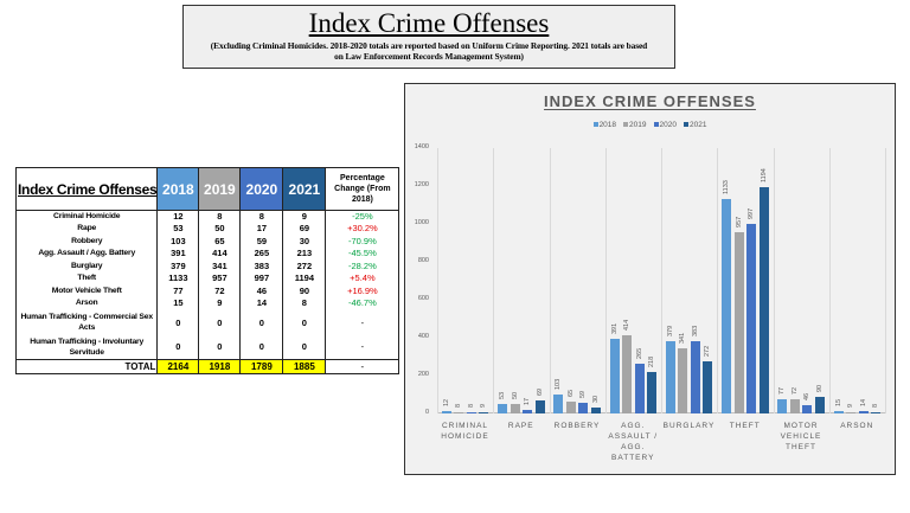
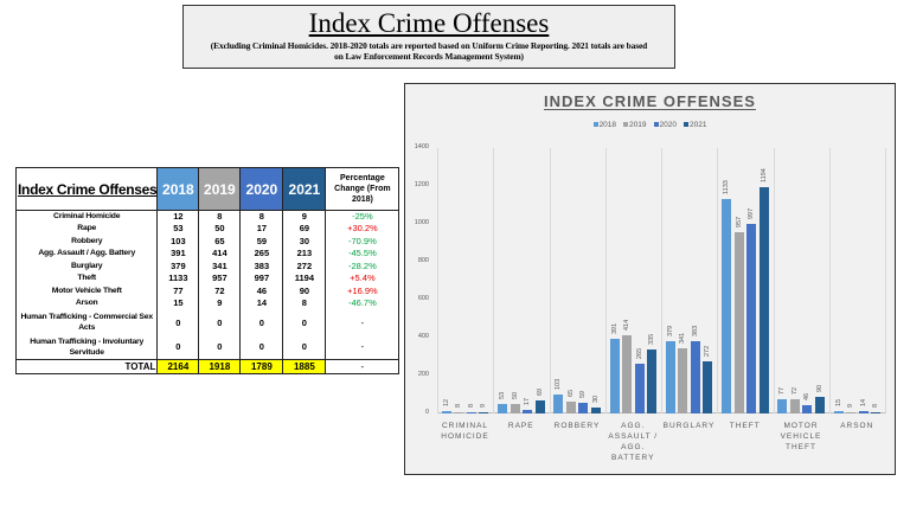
2021/AGG. ASSAULT / AGG. BATTERY: 218 -> 335
